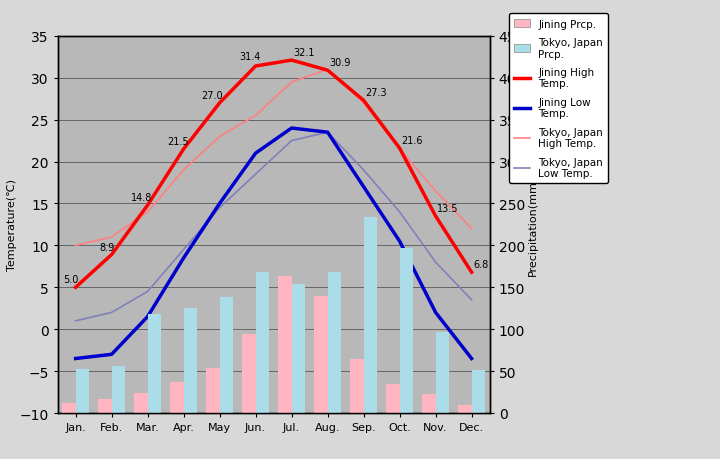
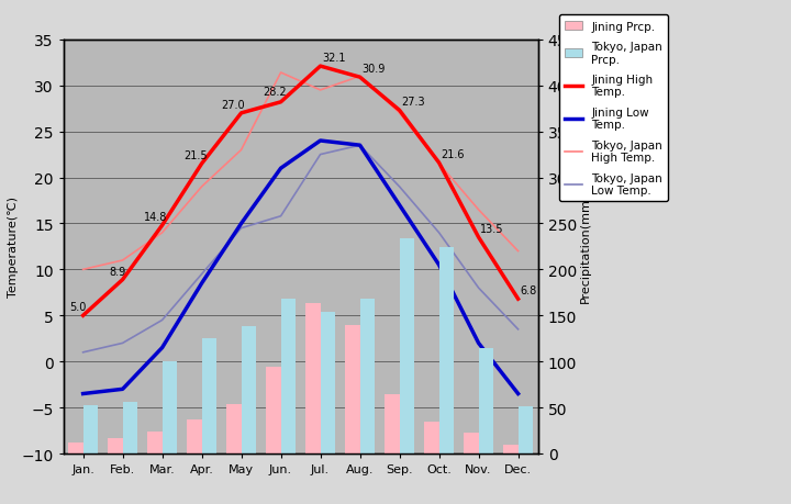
Tokyo, Japan Prcp./Mar.: 118 -> 100
Jining High Temp./Jun.: 31.4 -> 28.2
Tokyo, Japan High Temp./Jun.: 25.5 -> 31.4
Tokyo, Japan Low Temp./Jun.: 18.5 -> 15.8
Tokyo, Japan Prcp./Oct.: 197 -> 224
Tokyo, Japan Prcp./Nov.: 97 -> 114
